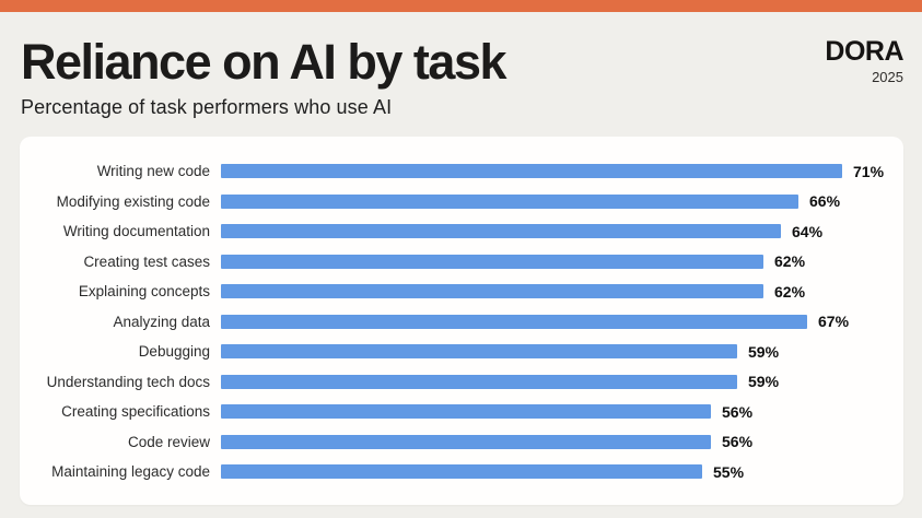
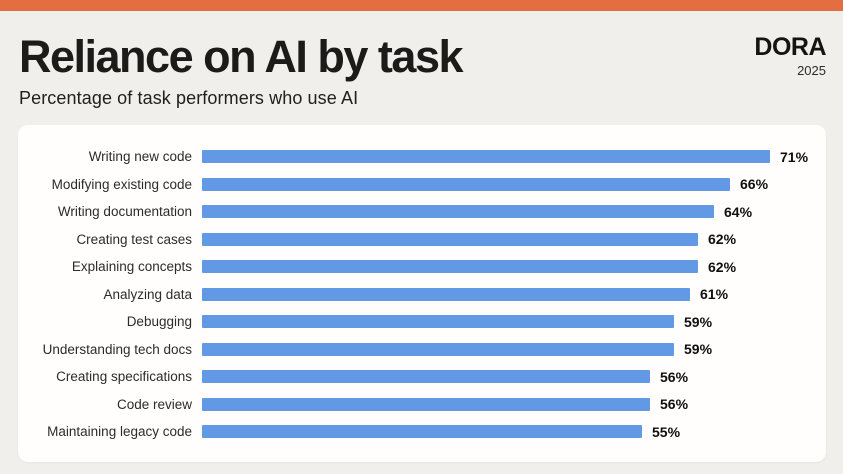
Analyzing data: 67% -> 61%
